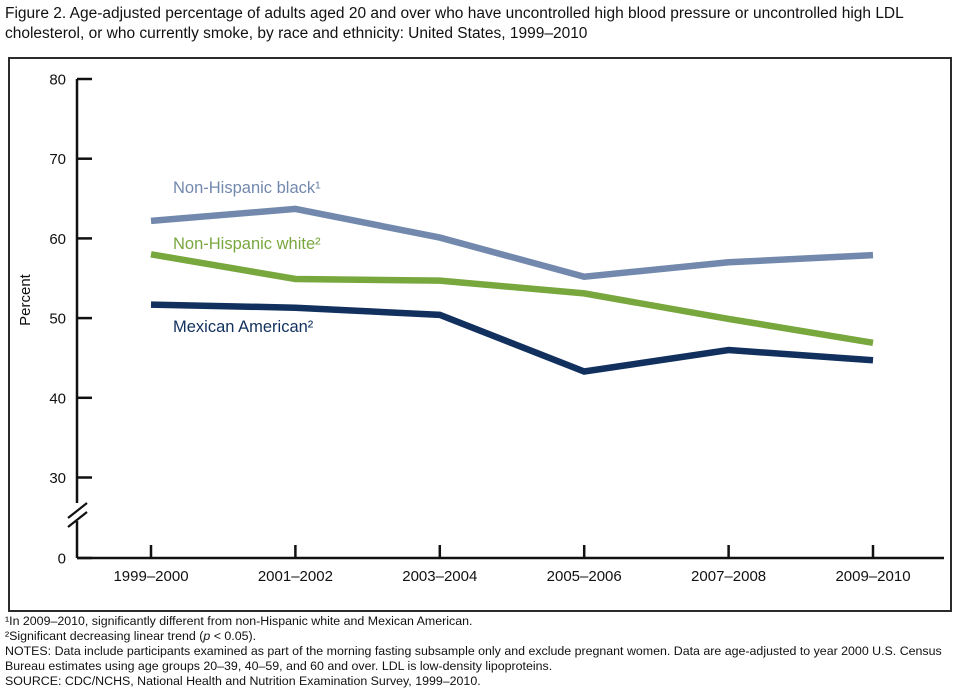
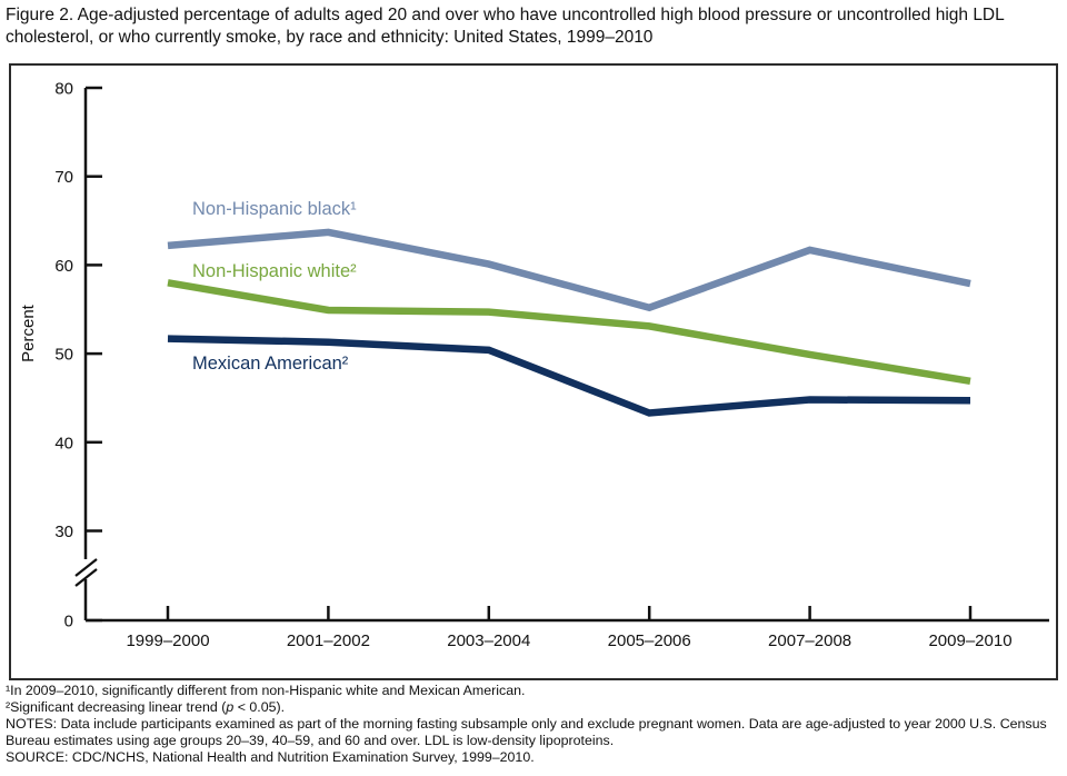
Non-Hispanic black¹/2007–2008: 57 -> 62
Mexican American²/2007–2008: 46 -> 45
